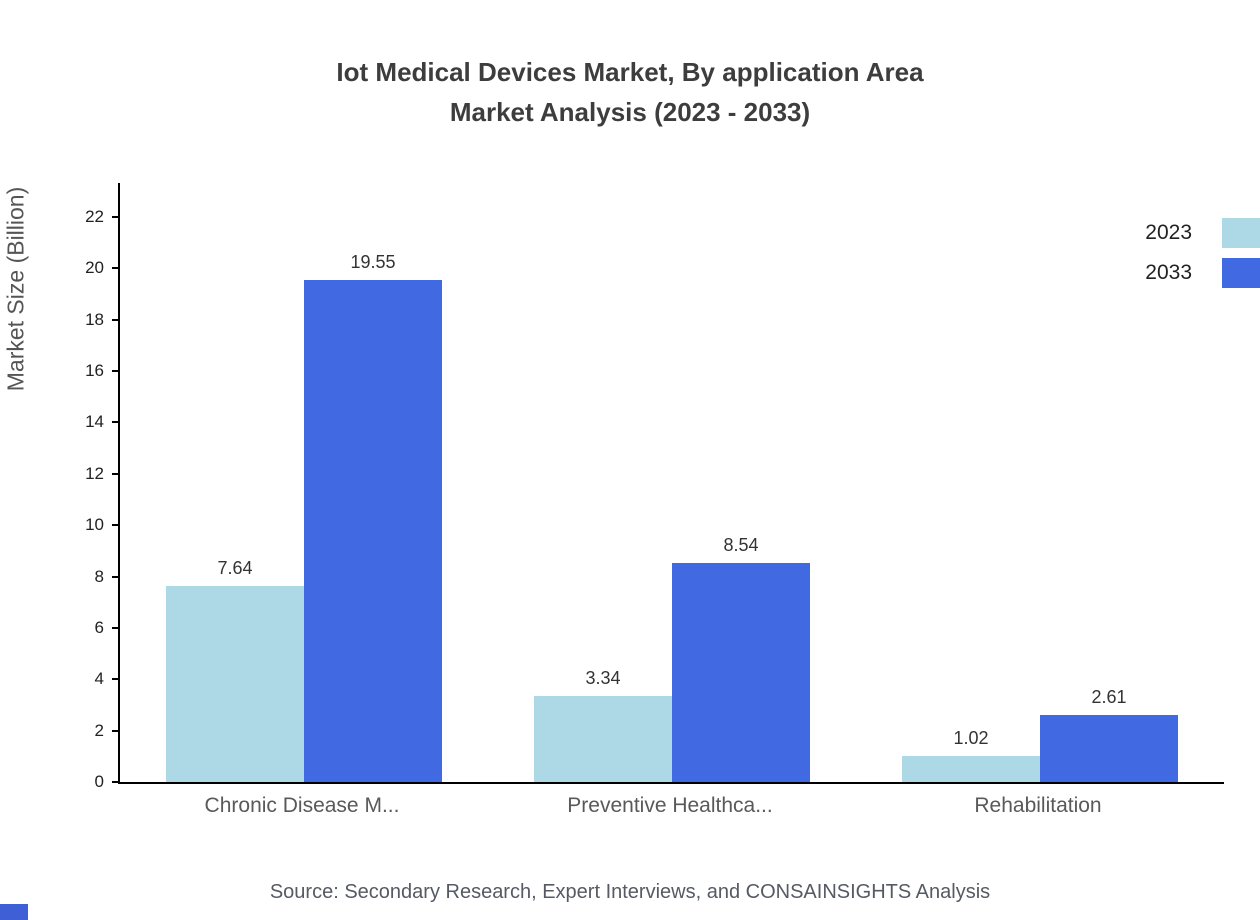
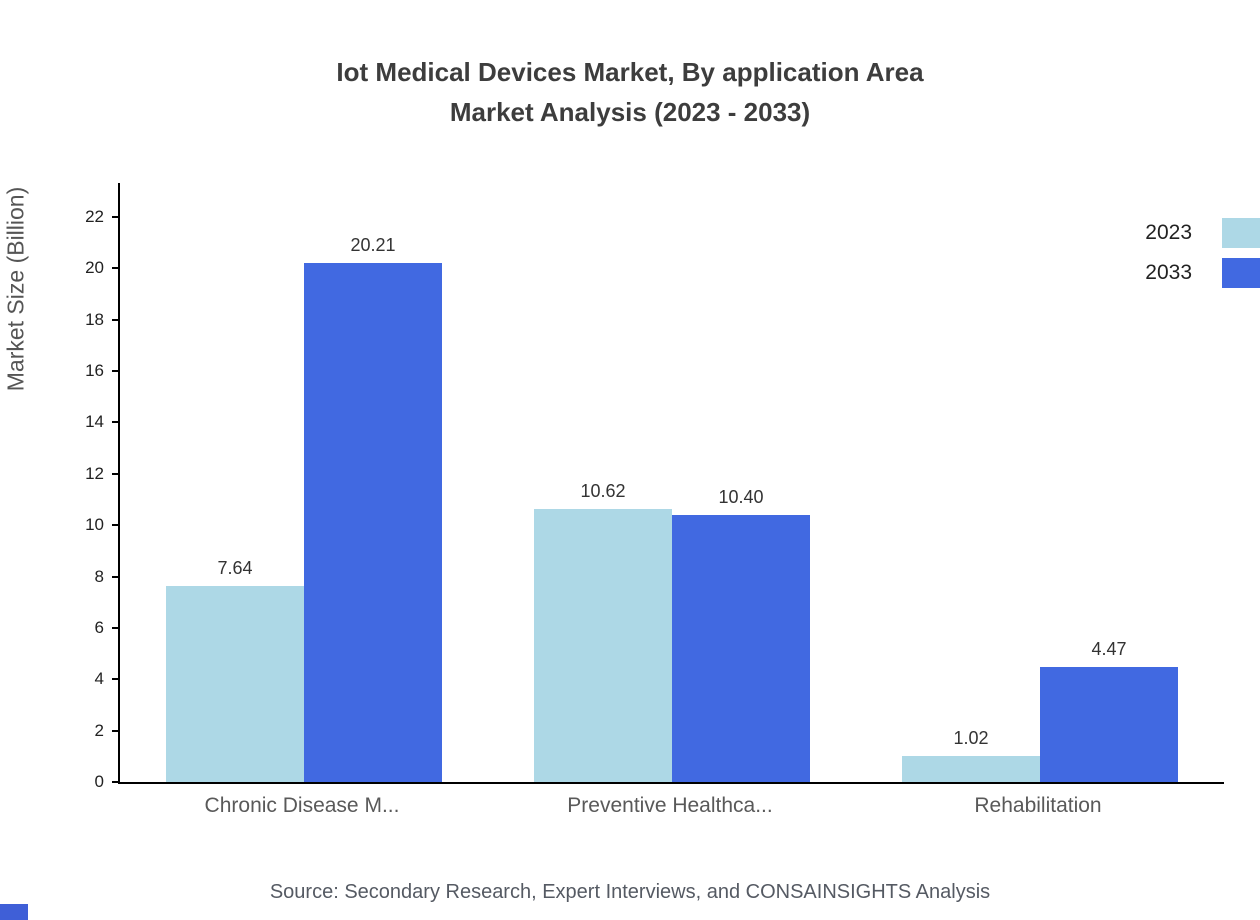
2033/Chronic Disease M...: 19.55 -> 20.21
2023/Preventive Healthca...: 3.34 -> 10.62
2033/Preventive Healthca...: 8.54 -> 10.40
2033/Rehabilitation: 2.61 -> 4.47
